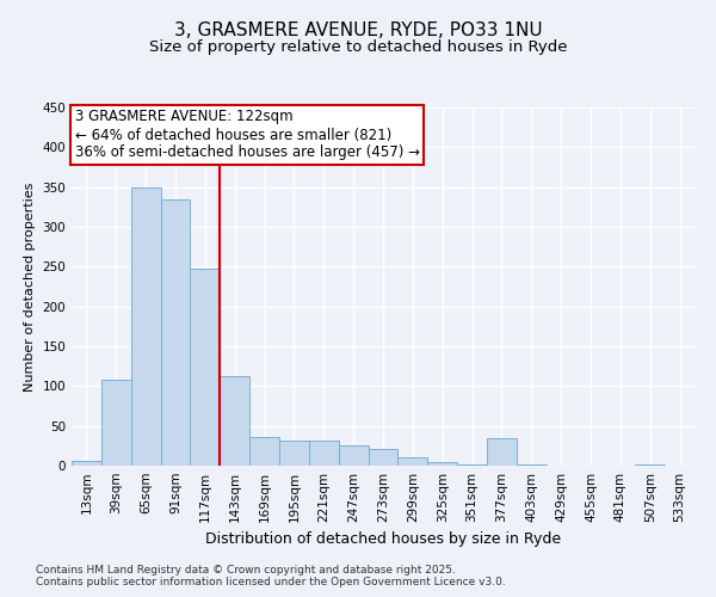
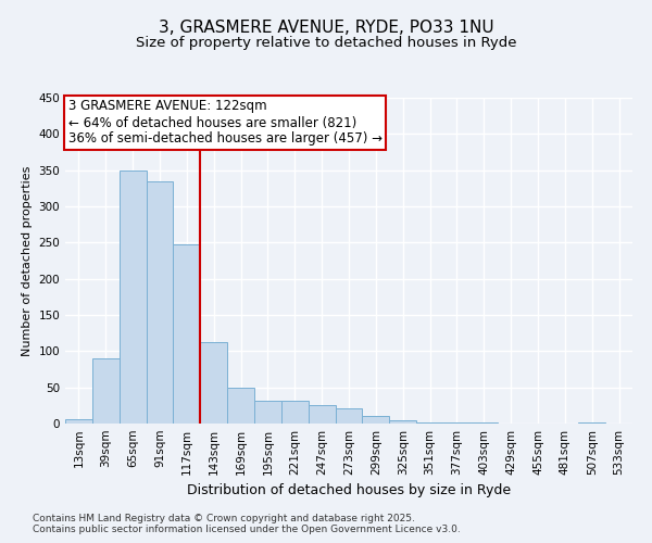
39sqm: 108 -> 90
169sqm: 36 -> 50
377sqm: 34 -> 1
